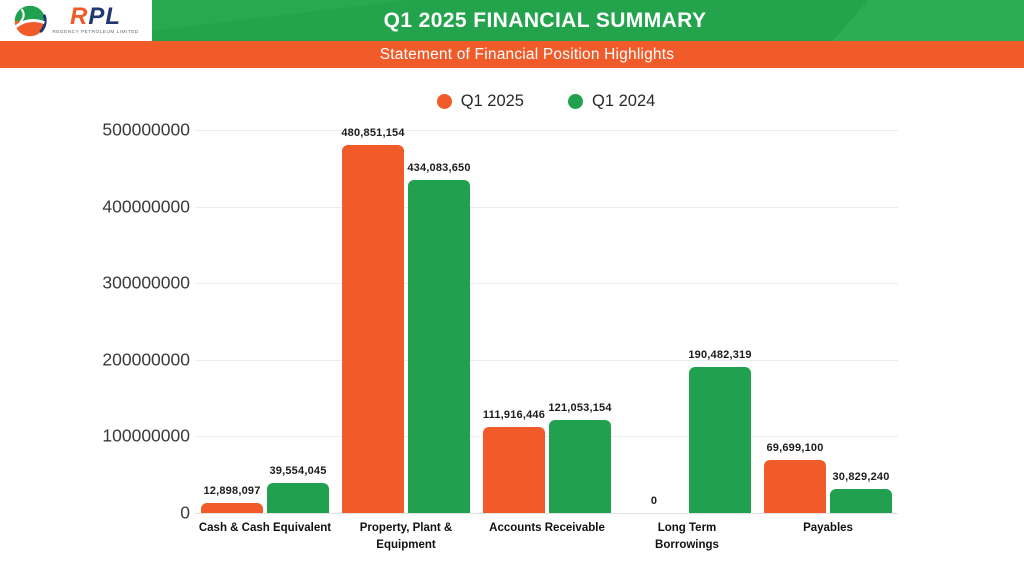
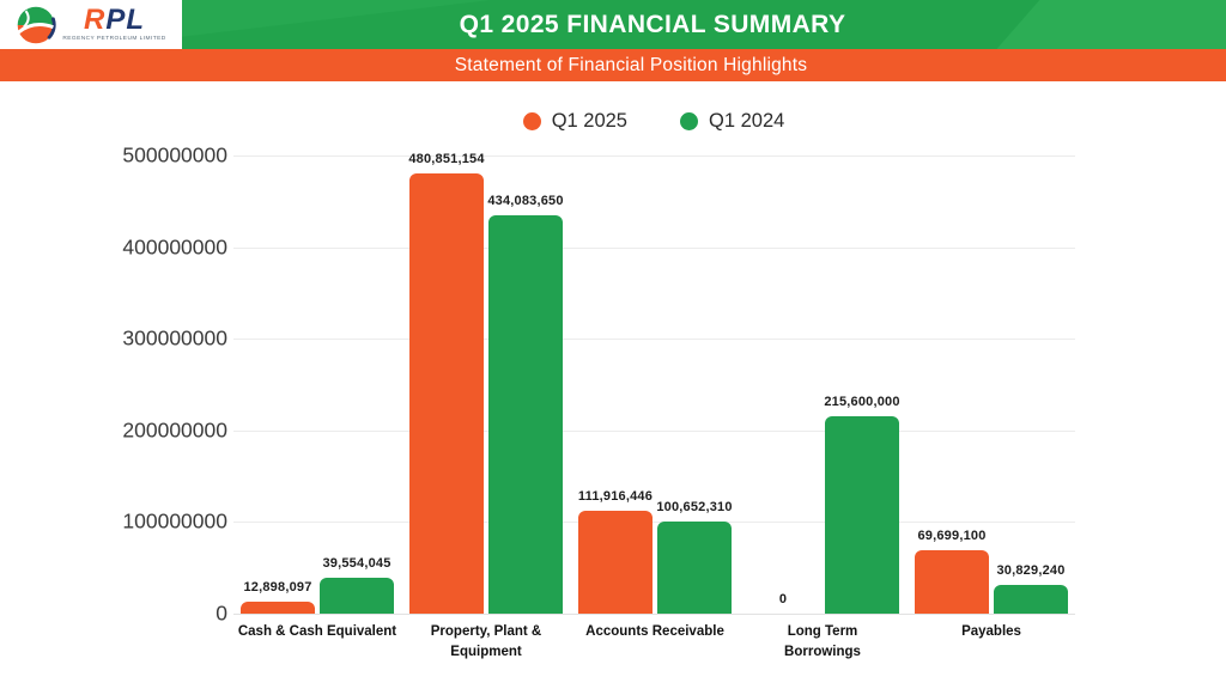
Q1 2024/Accounts Receivable: 121,053,154 -> 100,652,310
Q1 2024/Long Term Borrowings: 190,482,319 -> 215,600,000
